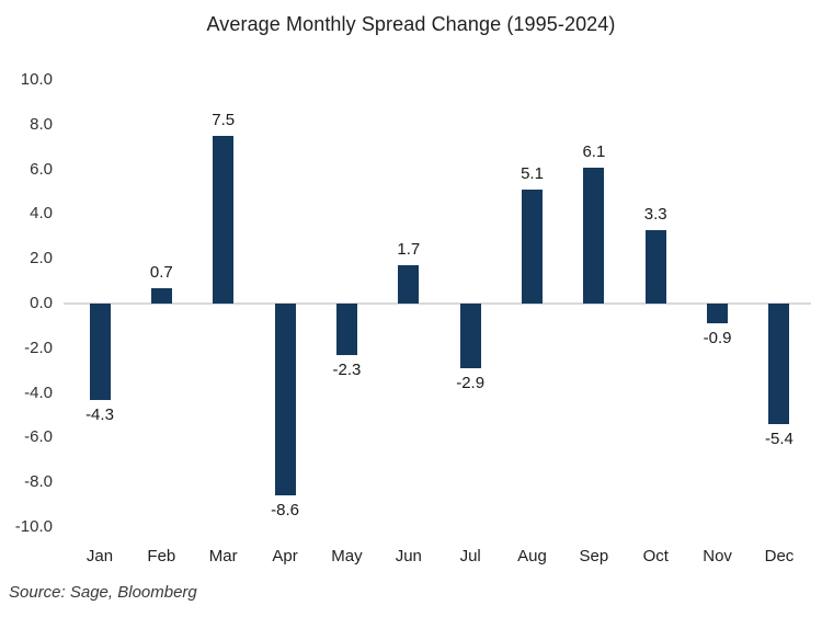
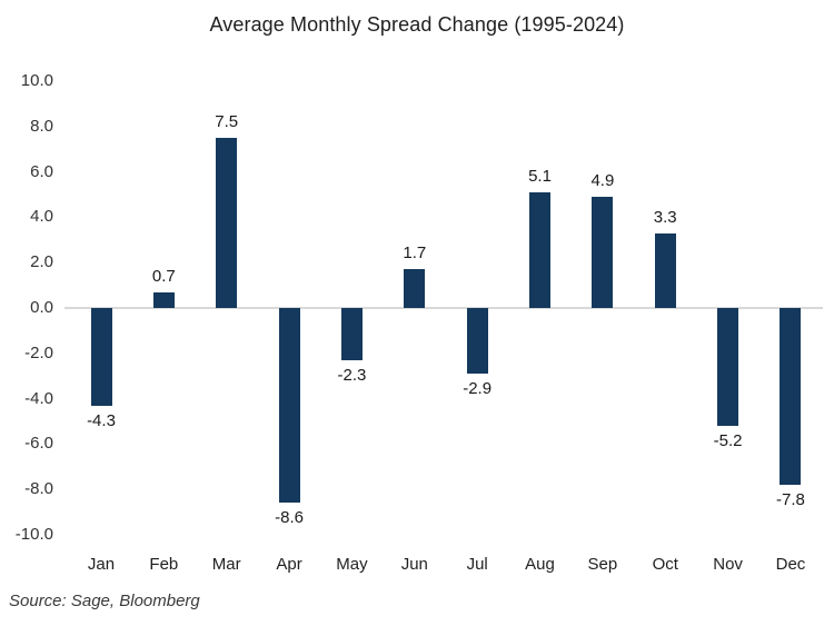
Sep: 6.1 -> 4.9
Nov: -0.9 -> -5.2
Dec: -5.4 -> -7.8
